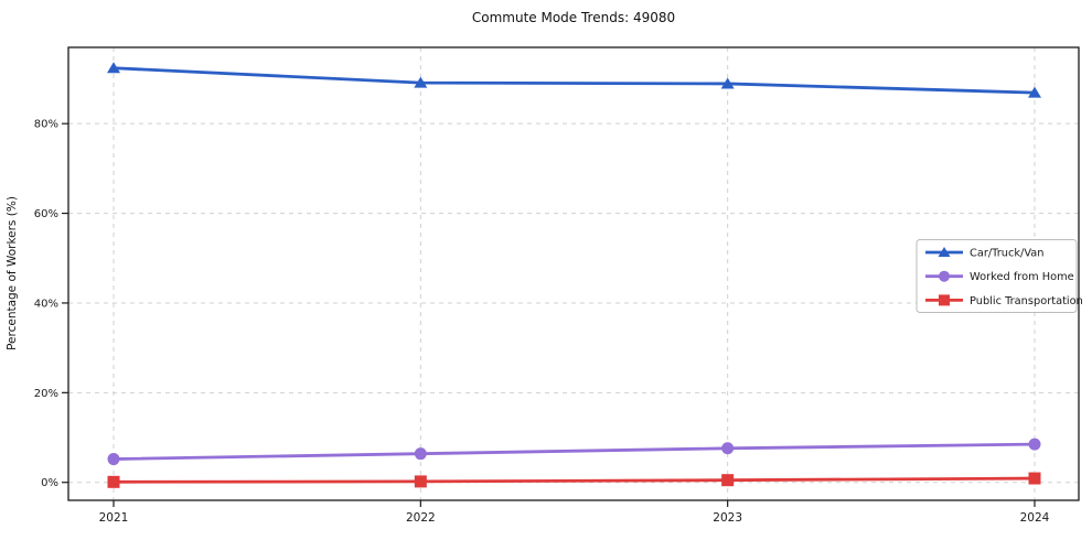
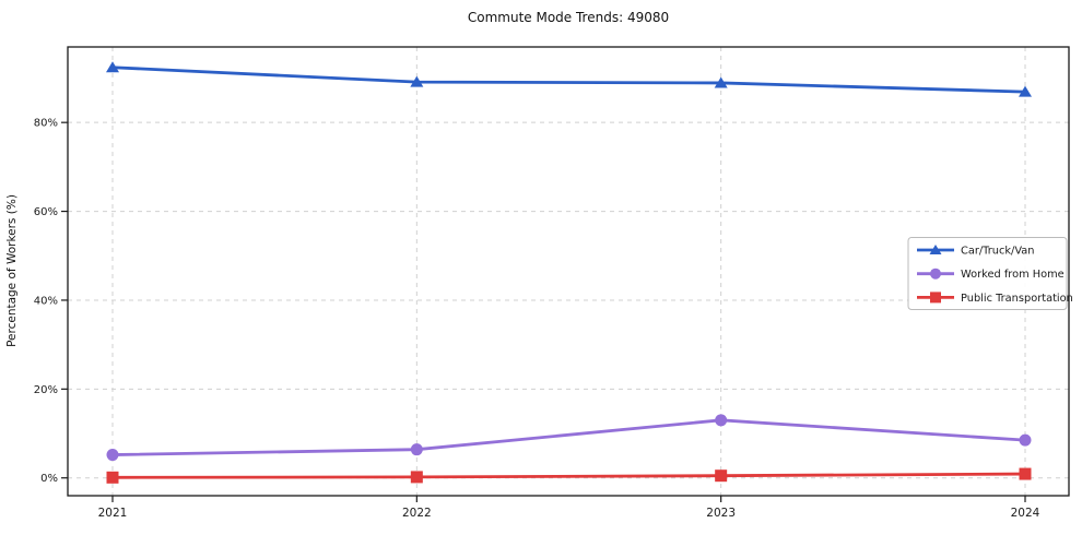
Worked from Home/2023: 8% -> 13%
